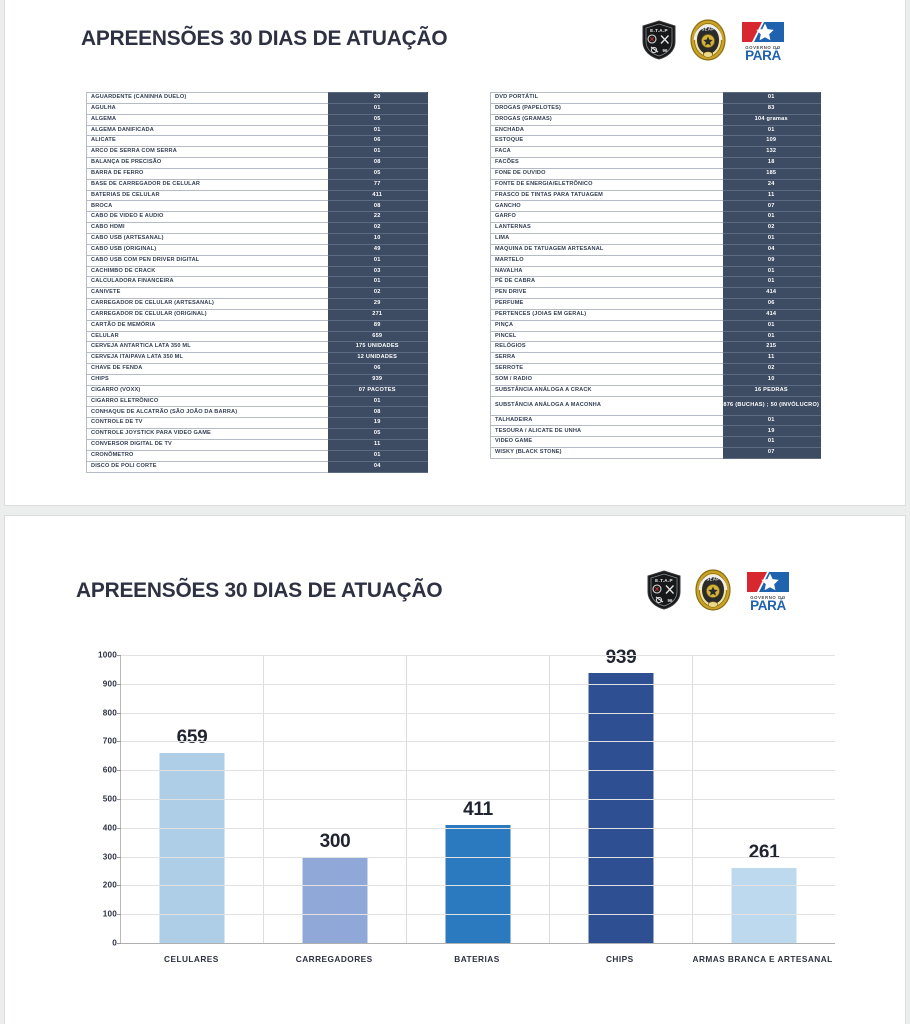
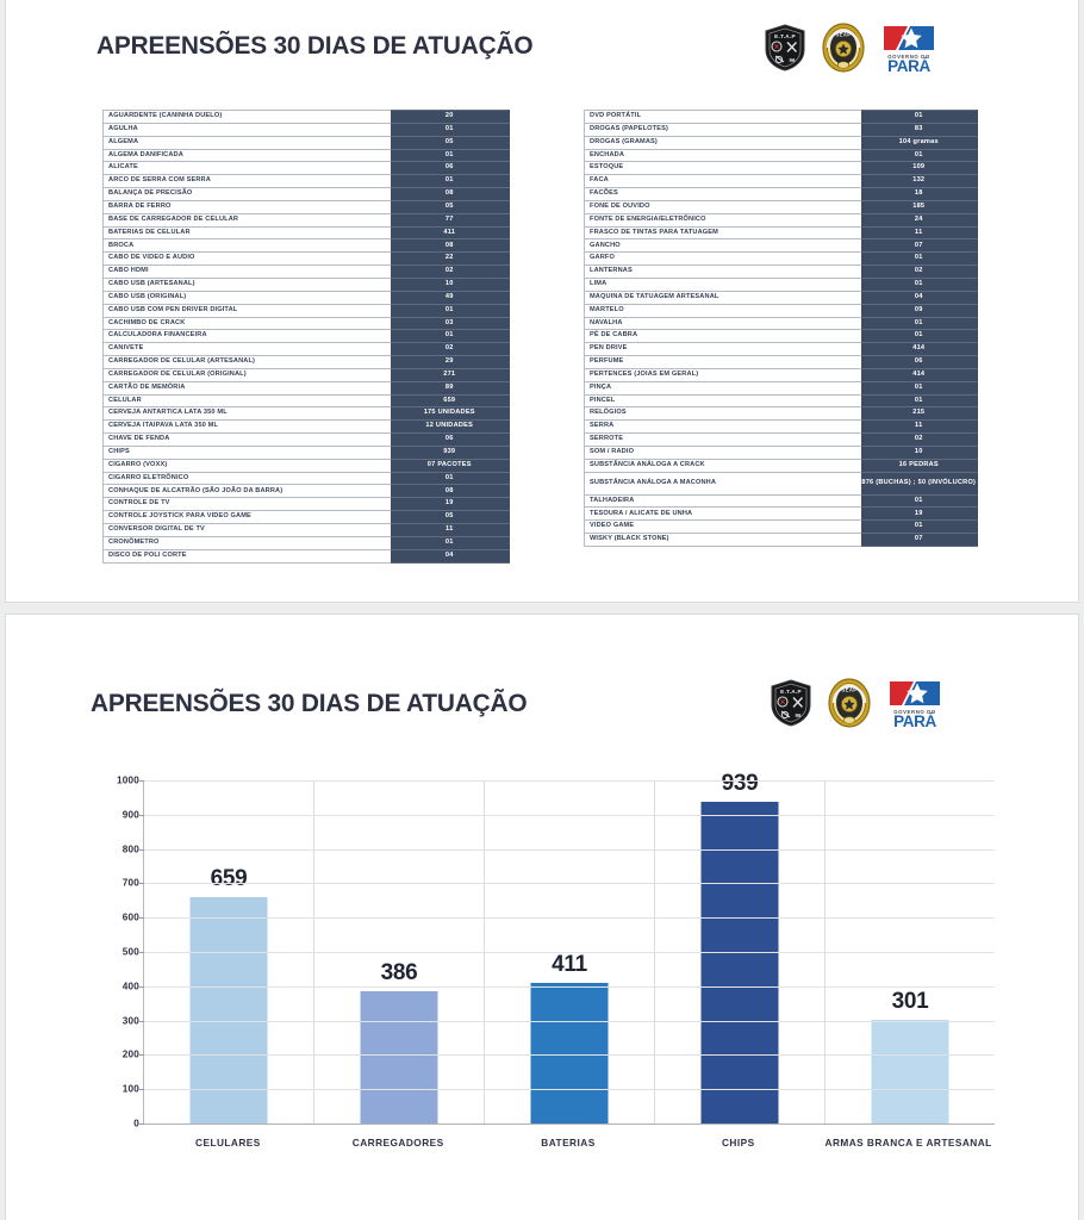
CARREGADORES: 300 -> 386
ARMAS BRANCA E ARTESANAL: 261 -> 301
